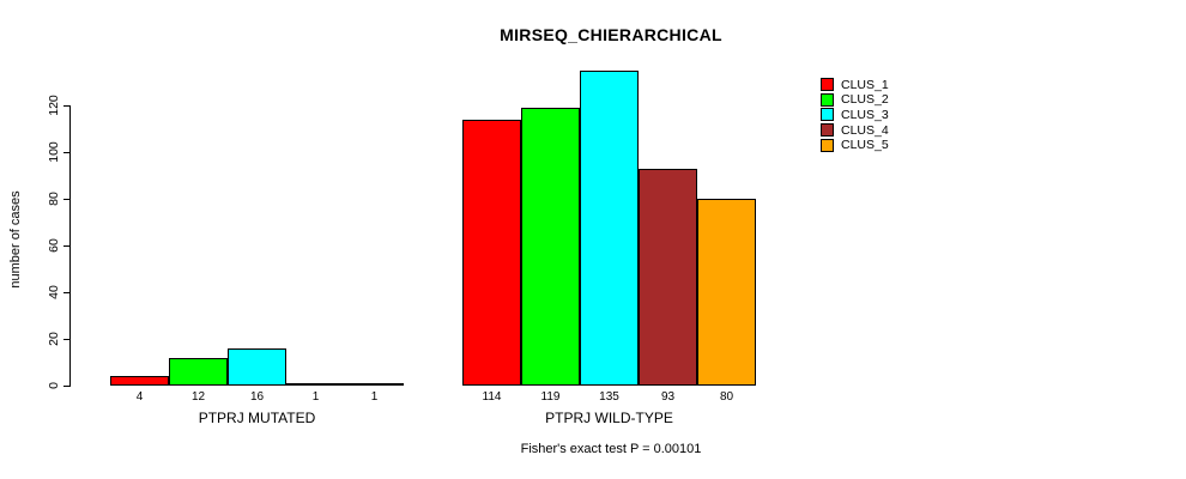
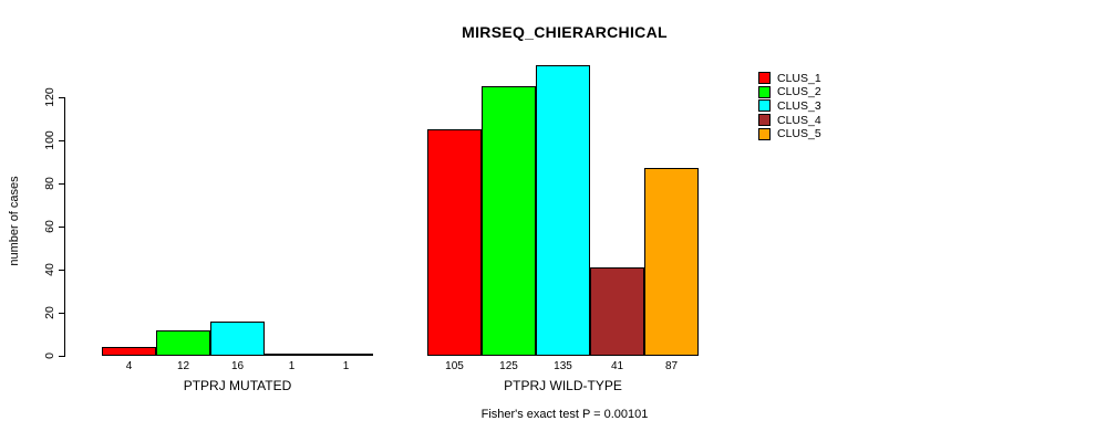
CLUS_1/PTPRJ WILD-TYPE: 114 -> 105
CLUS_2/PTPRJ WILD-TYPE: 119 -> 125
CLUS_4/PTPRJ WILD-TYPE: 93 -> 41
CLUS_5/PTPRJ WILD-TYPE: 80 -> 87
